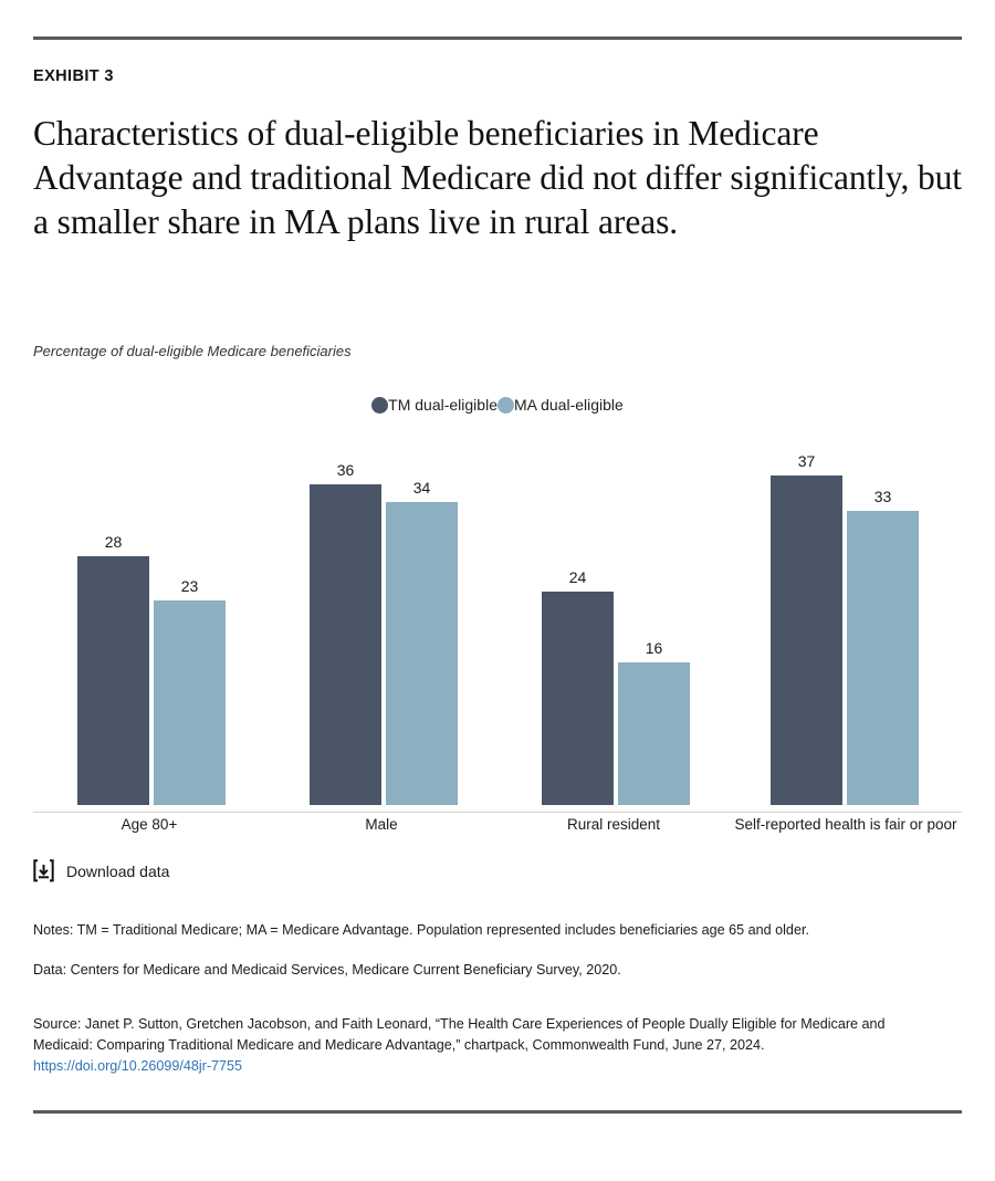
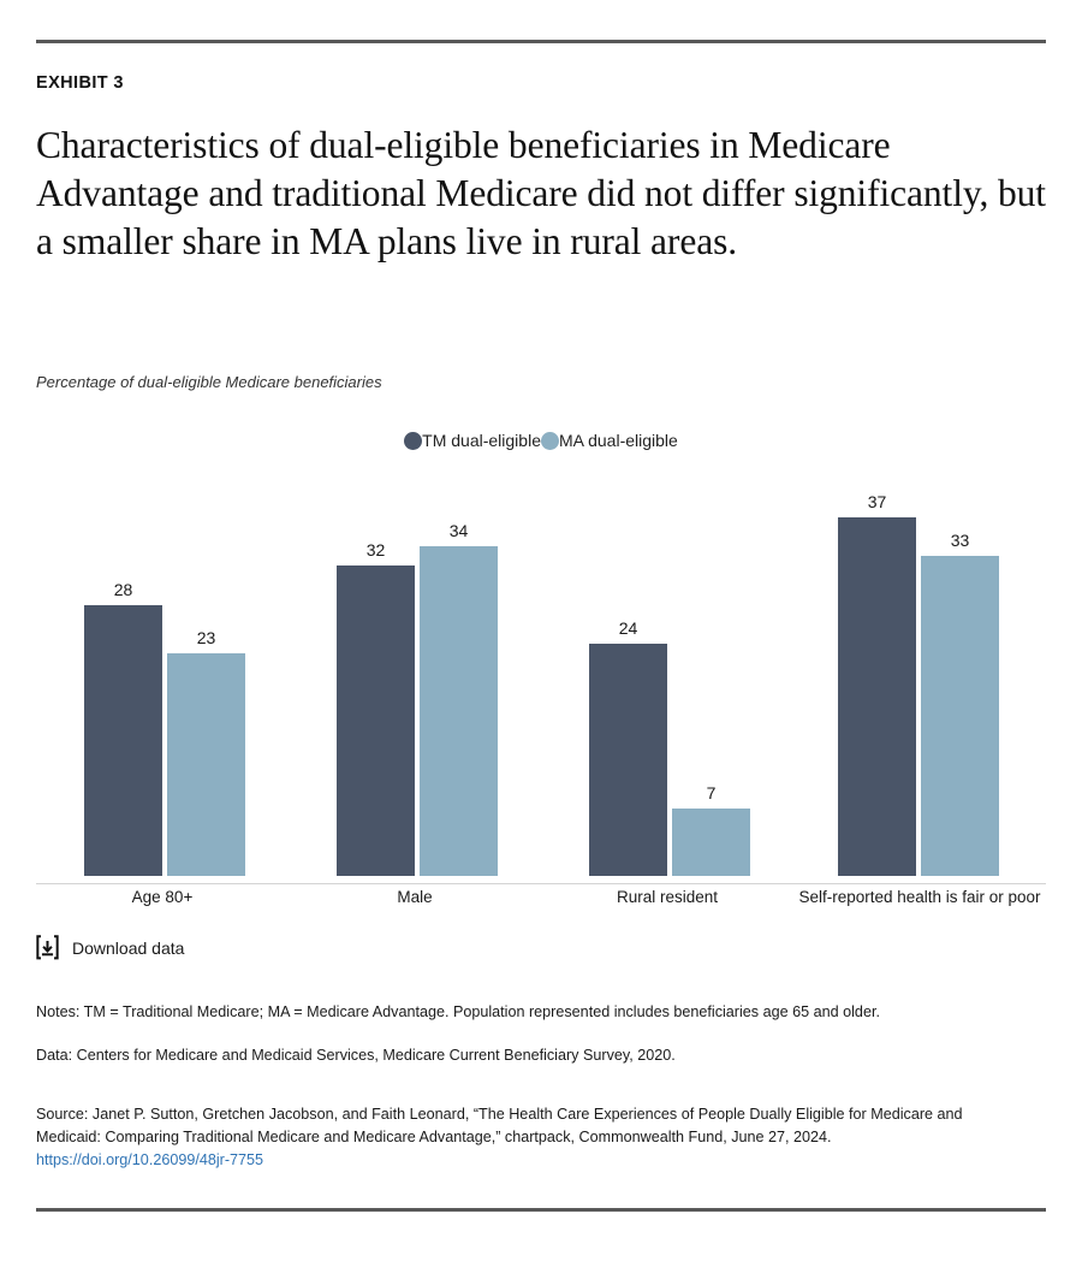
TM dual-eligible/Male: 36 -> 32
MA dual-eligible/Rural resident: 16 -> 7
